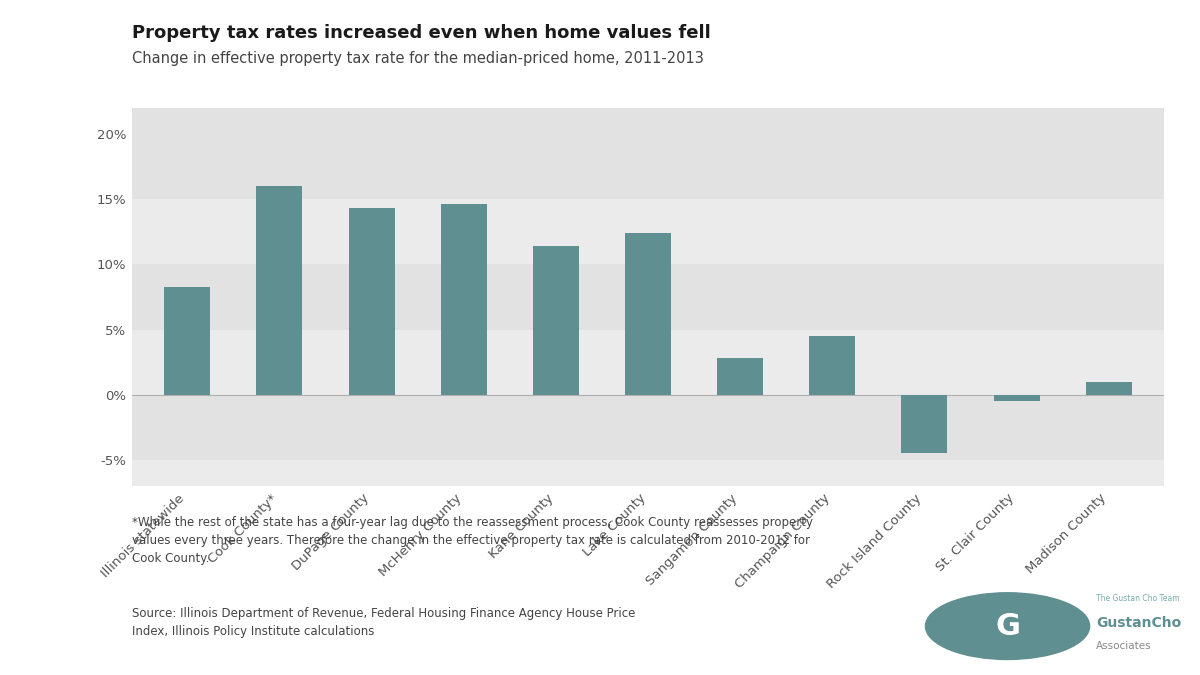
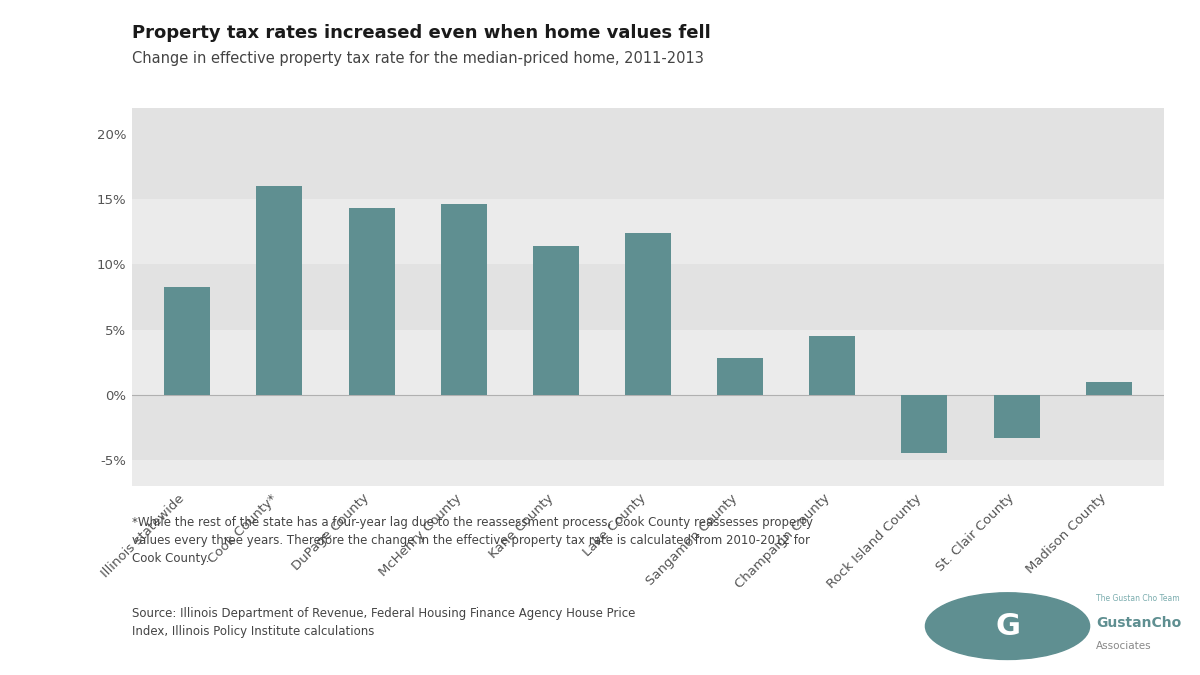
St. Clair County: -0.5% -> -3.3%
